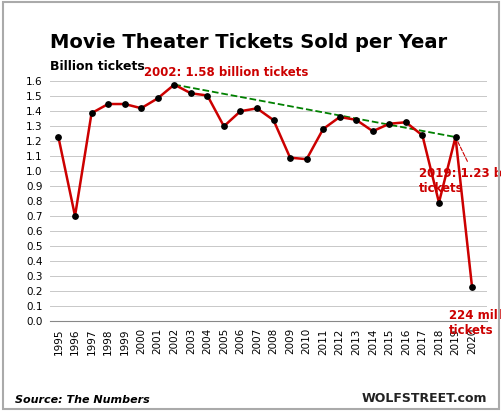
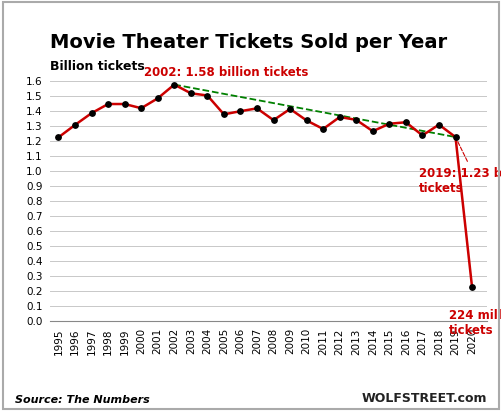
1996: 0.70 -> 1.31
2005: 1.30 -> 1.38
2009: 1.09 -> 1.42
2010: 1.08 -> 1.34
2018: 0.79 -> 1.31
